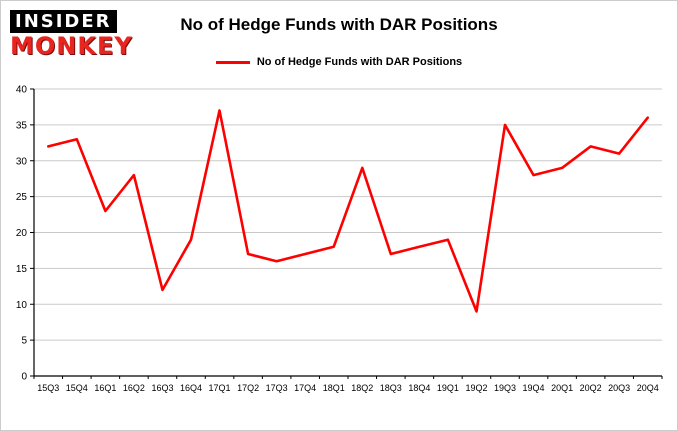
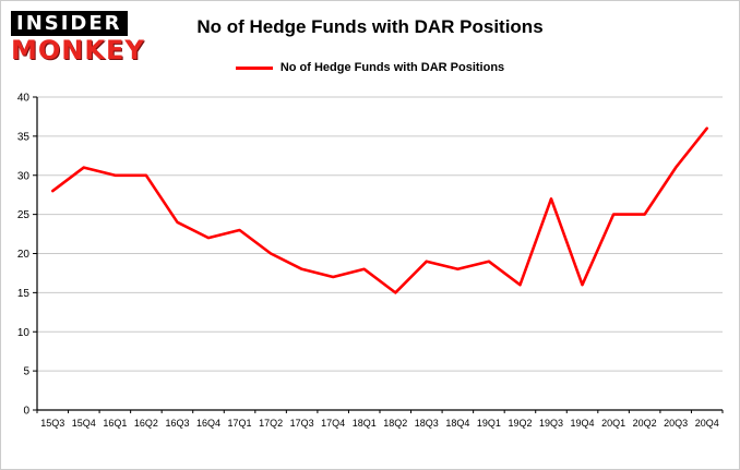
15Q3: 32 -> 28
15Q4: 33 -> 31
16Q1: 23 -> 30
16Q2: 28 -> 30
16Q3: 12 -> 24
16Q4: 19 -> 22
17Q1: 37 -> 23
17Q2: 17 -> 20
17Q3: 16 -> 18
18Q2: 29 -> 15
18Q3: 17 -> 19
19Q2: 9 -> 16
19Q3: 35 -> 27
19Q4: 28 -> 16
20Q1: 29 -> 25
20Q2: 32 -> 25
